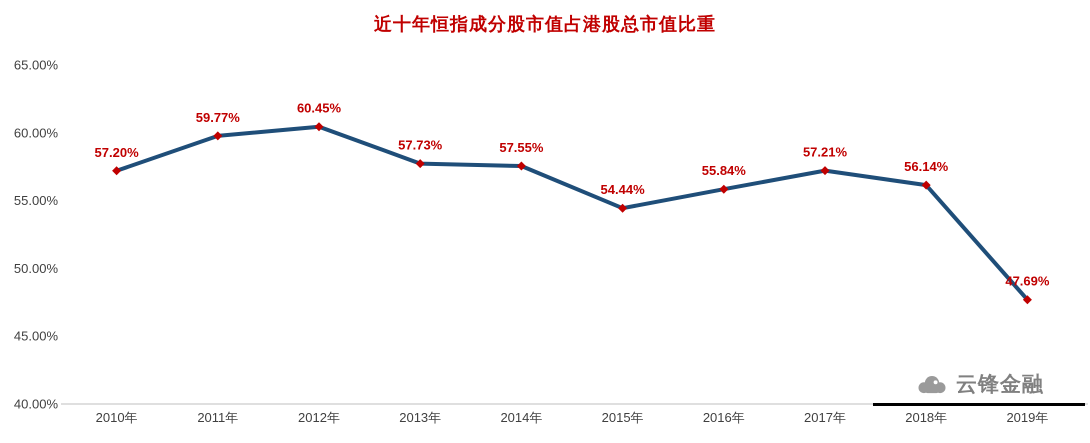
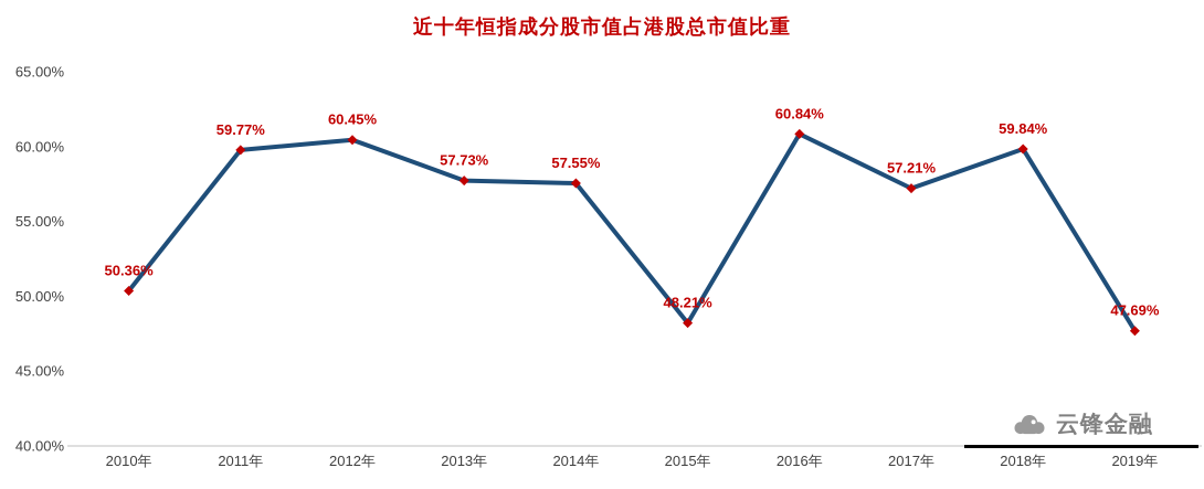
2010年: 57.20% -> 50.36%
2015年: 54.44% -> 48.21%
2016年: 55.84% -> 60.84%
2018年: 56.14% -> 59.84%
